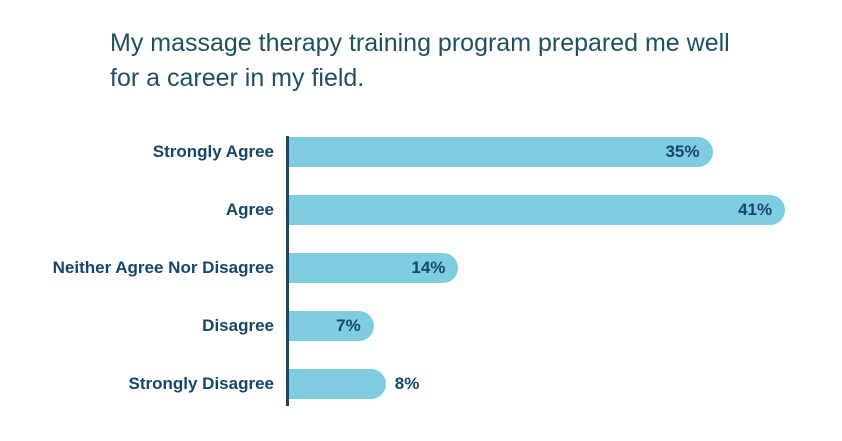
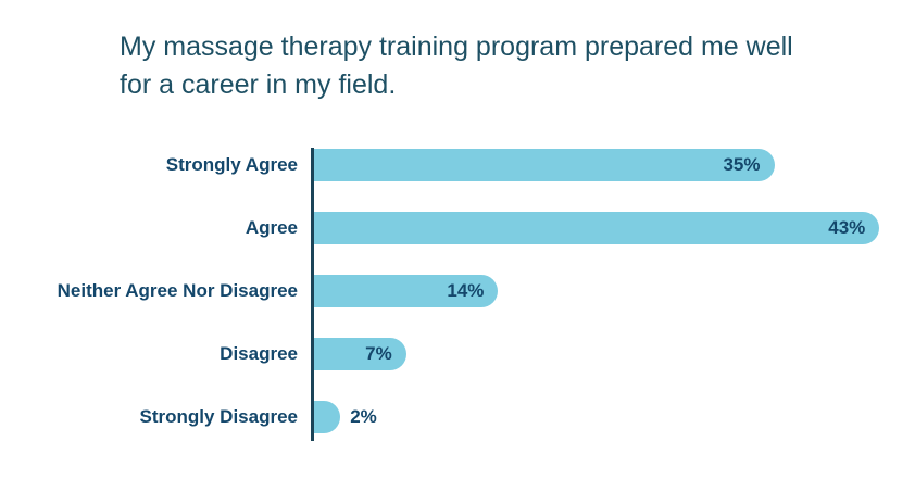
Agree: 41% -> 43%
Strongly Disagree: 8% -> 2%
